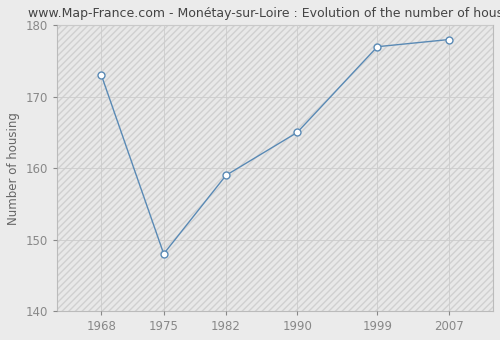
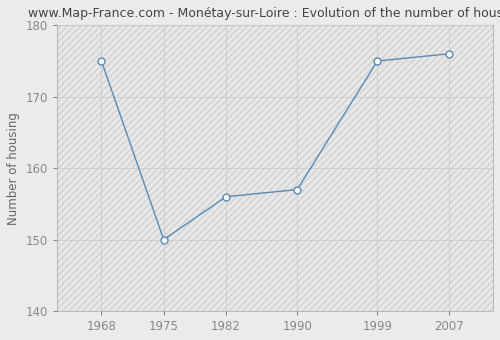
1968: 173 -> 175
1975: 148 -> 150
1982: 159 -> 156
1990: 165 -> 157
1999: 177 -> 175
2007: 178 -> 176
